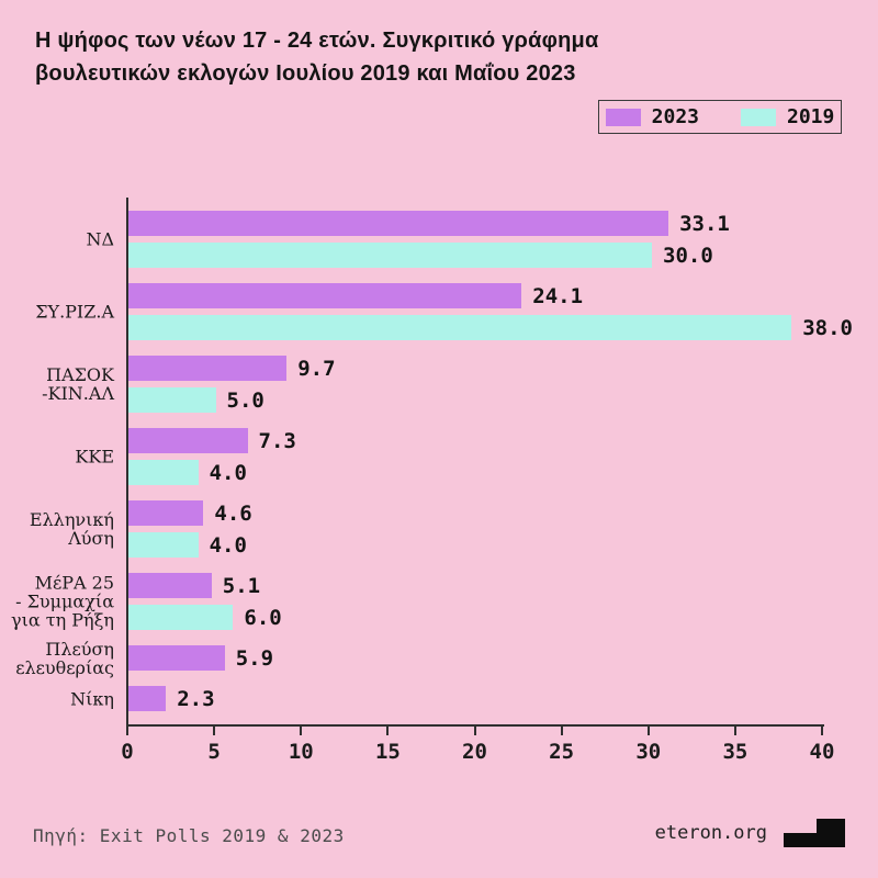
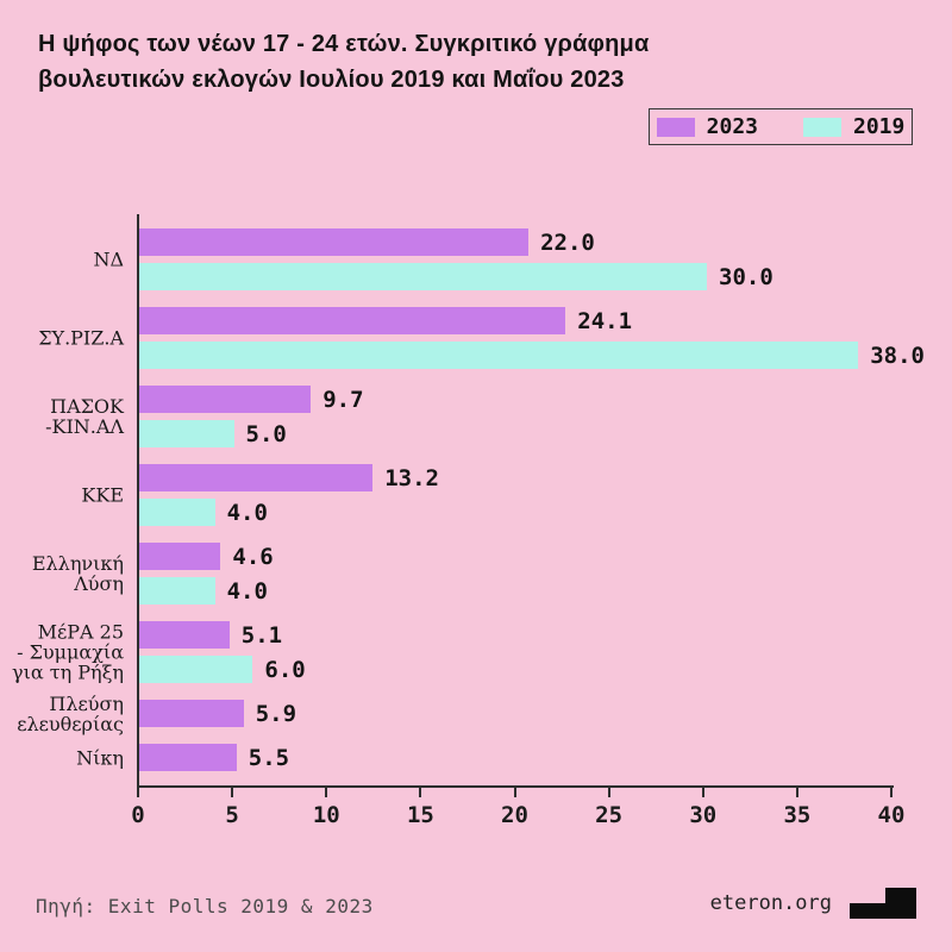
2023/ΝΔ: 33.1 -> 22.0
2023/ΚΚΕ: 7.3 -> 13.2
2023/Νίκη: 2.3 -> 5.5
